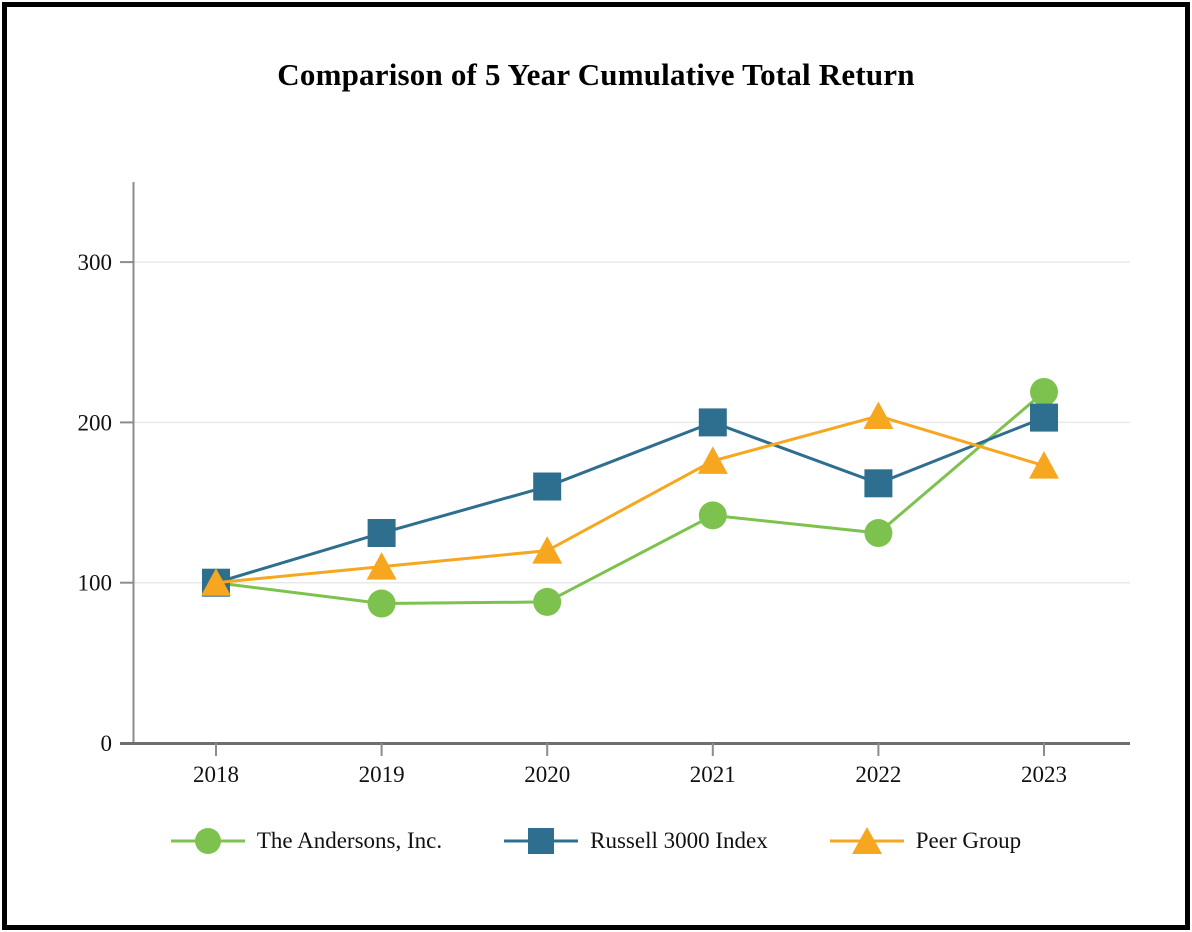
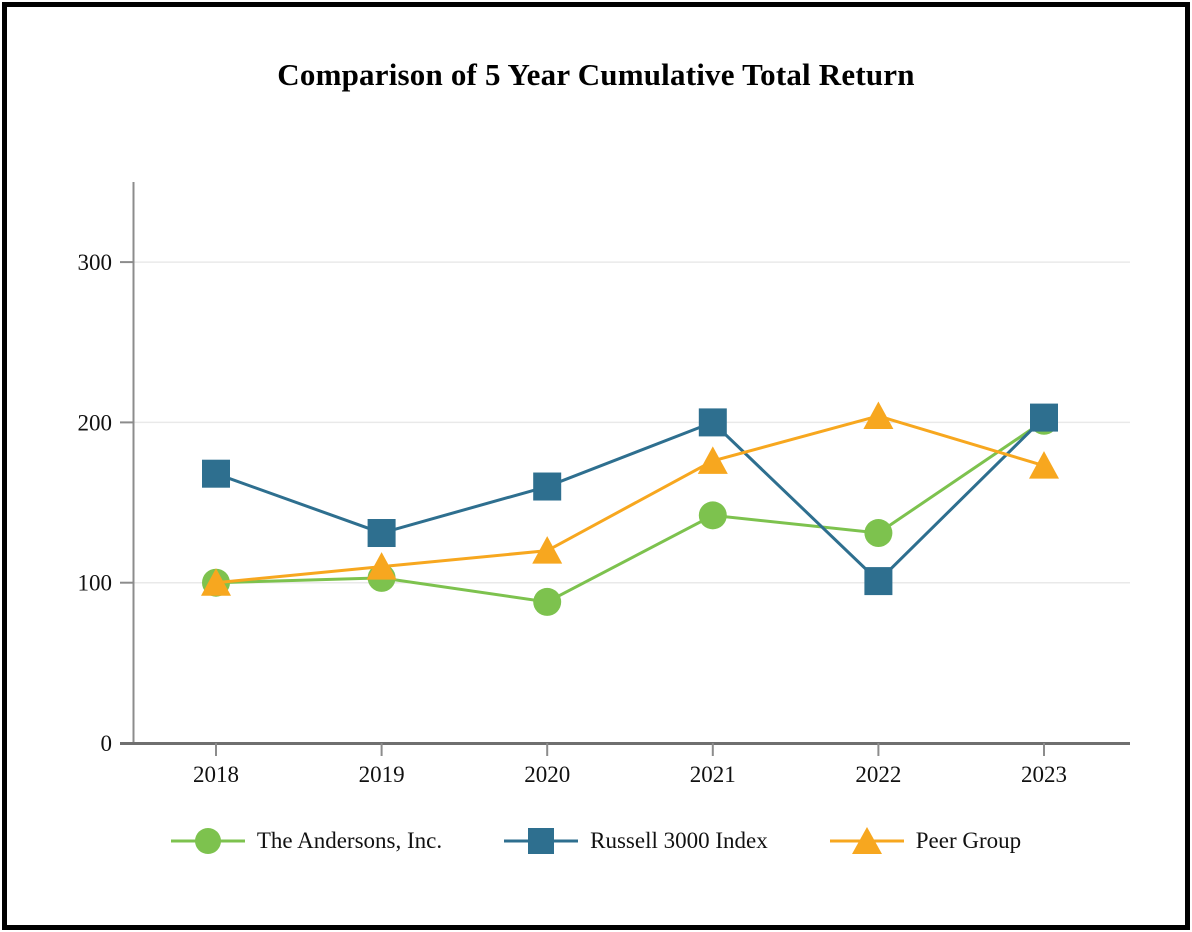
Russell 3000 Index/2018: 100 -> 168
The Andersons, Inc./2019: 87 -> 103
Russell 3000 Index/2022: 162 -> 101
The Andersons, Inc./2023: 219 -> 201
